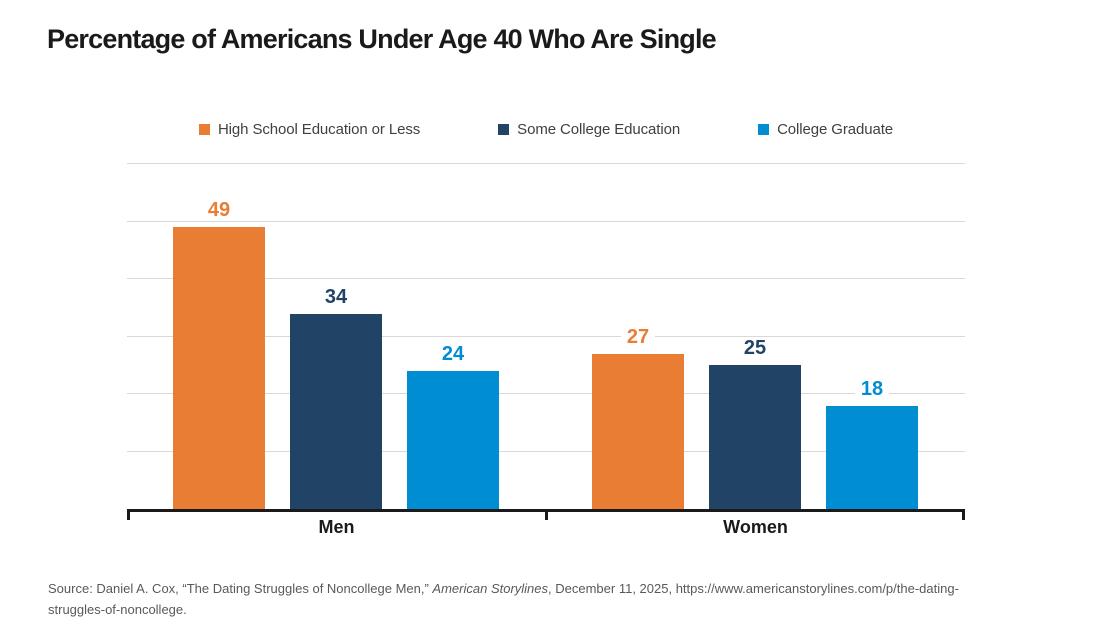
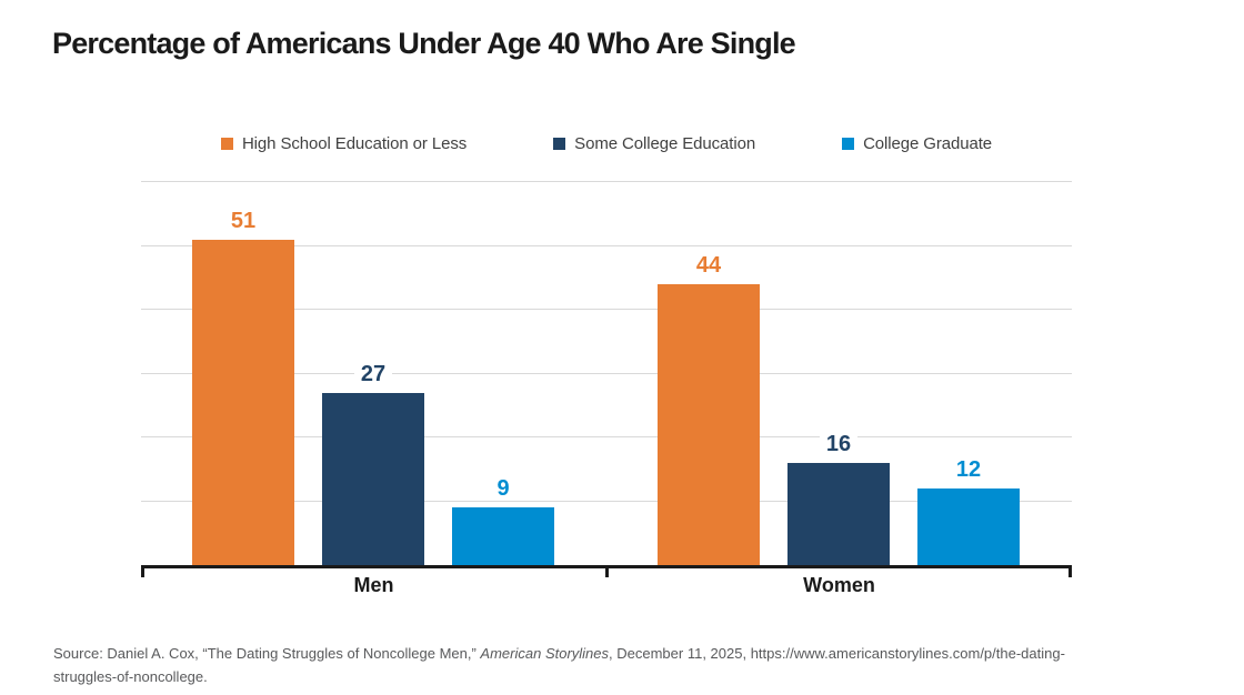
High School Education or Less/Men: 49 -> 51
Some College Education/Men: 34 -> 27
College Graduate/Men: 24 -> 9
High School Education or Less/Women: 27 -> 44
Some College Education/Women: 25 -> 16
College Graduate/Women: 18 -> 12
